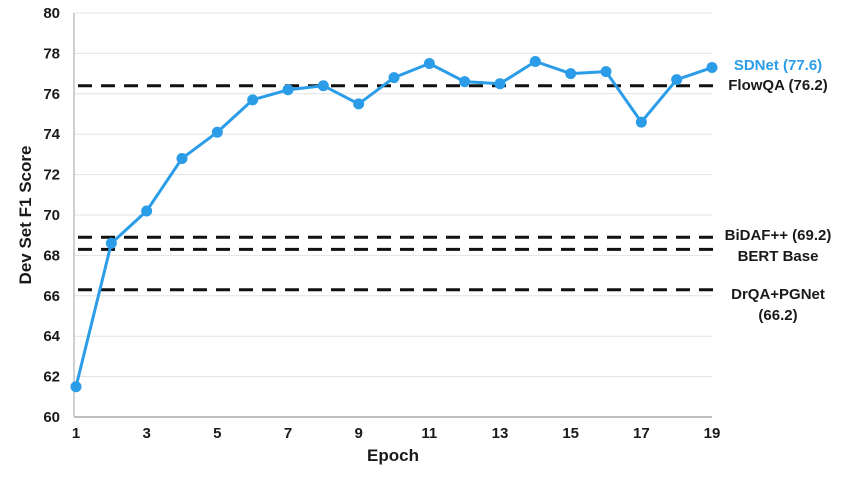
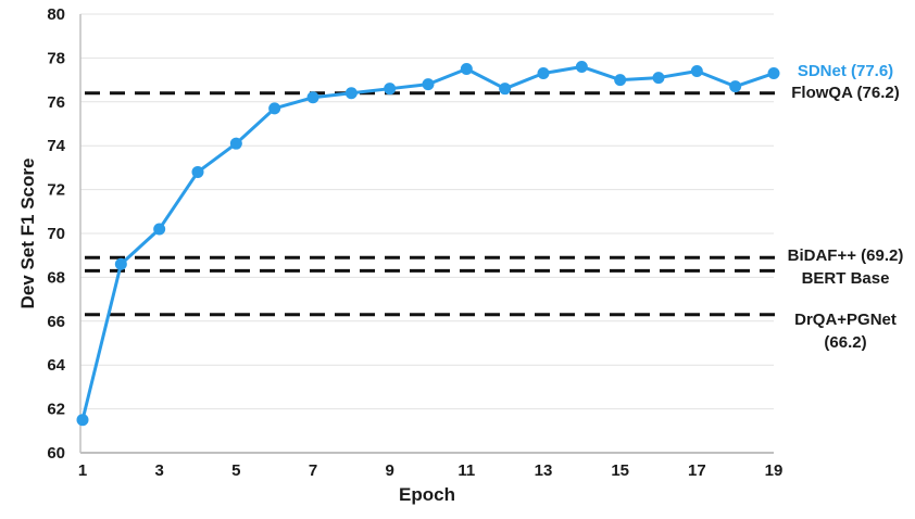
9: 75.5 -> 76.6
13: 76.5 -> 77.3
17: 74.6 -> 77.4
